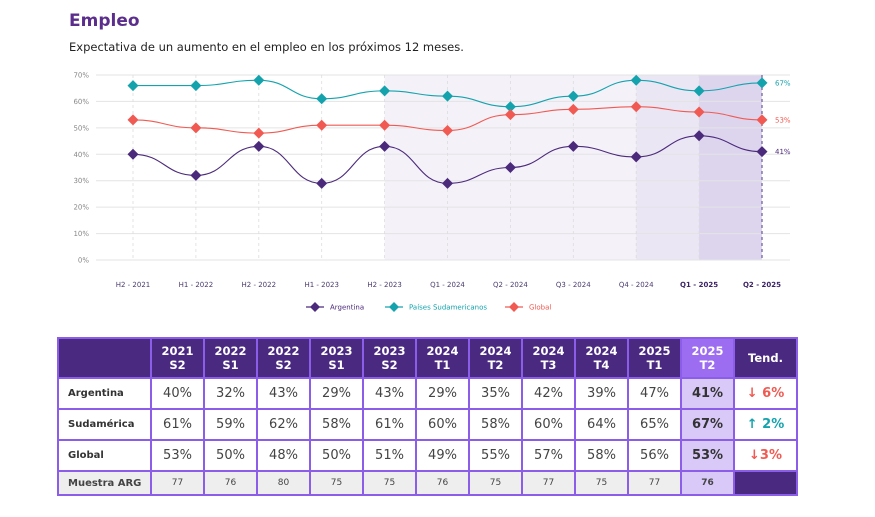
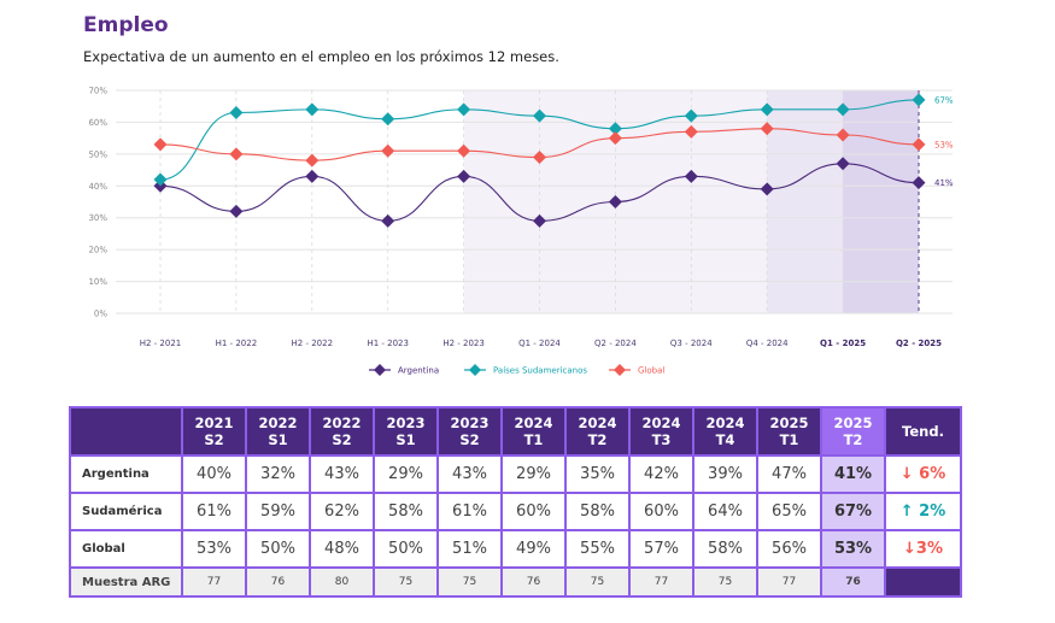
Países Sudamericanos/H2 - 2021: 66% -> 42%
Países Sudamericanos/H1 - 2022: 66% -> 63%
Países Sudamericanos/H2 - 2022: 68% -> 64%
Países Sudamericanos/Q4 - 2024: 68% -> 64%
